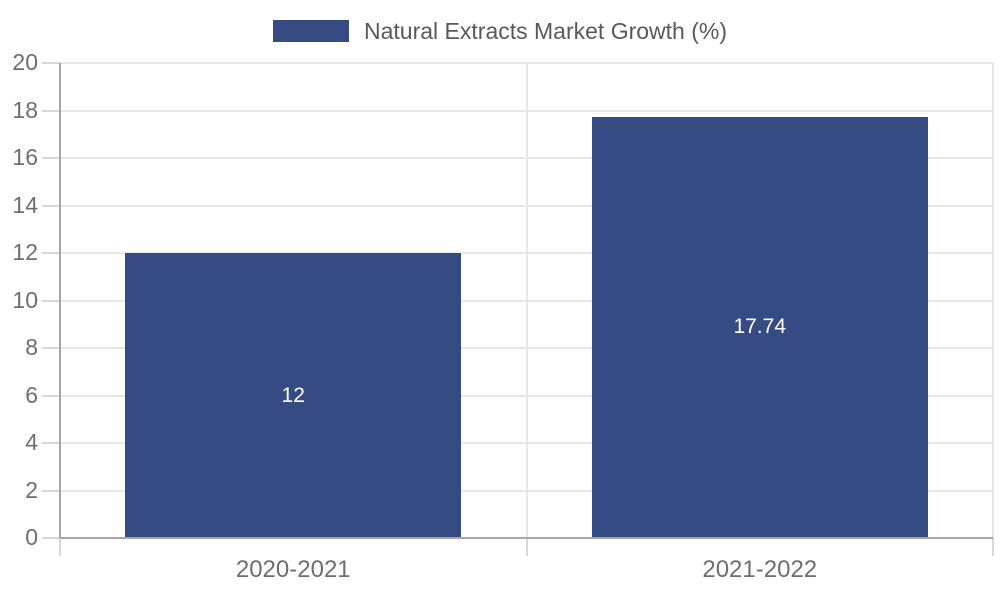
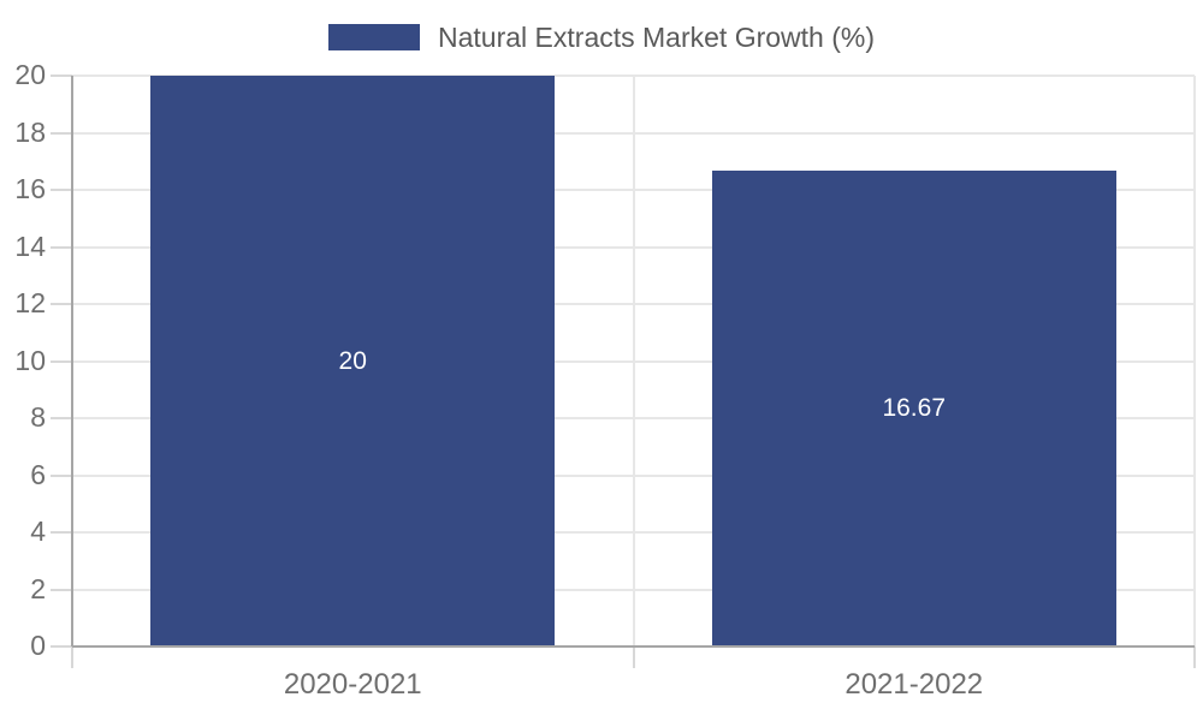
2020-2021: 12 -> 20
2021-2022: 17.74 -> 16.67
